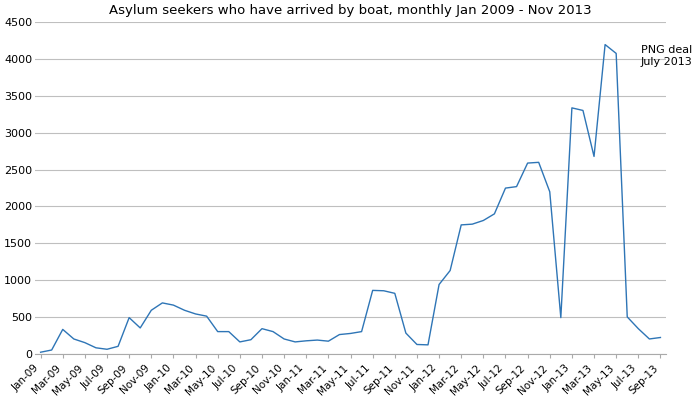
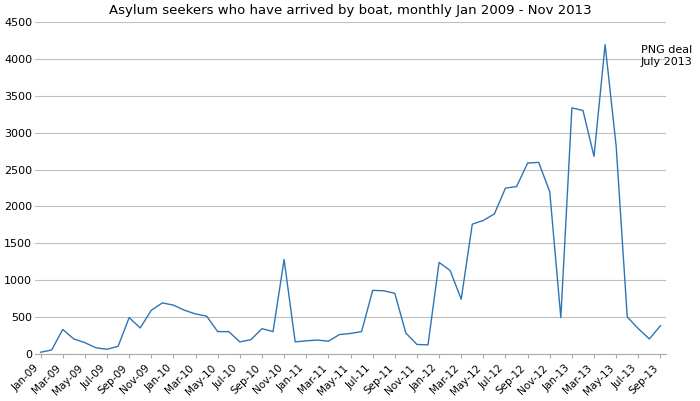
Nov-10: 200 -> 1280
Jan-12: 940 -> 1240
Mar-12: 1750 -> 740
May-13: 4080 -> 2820
Sep-13: 220 -> 380
